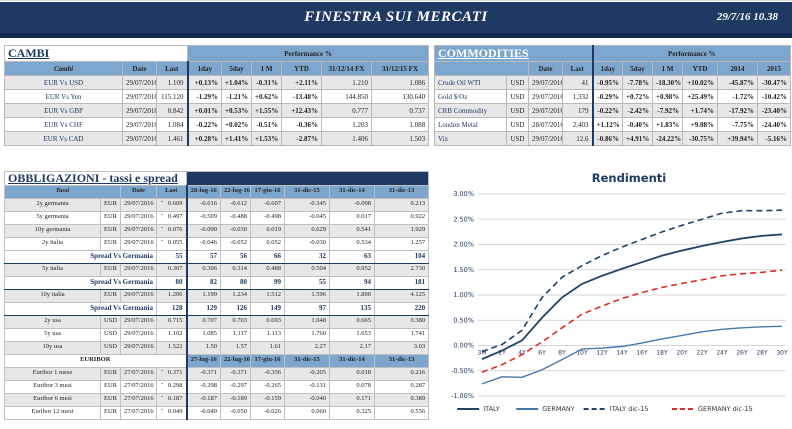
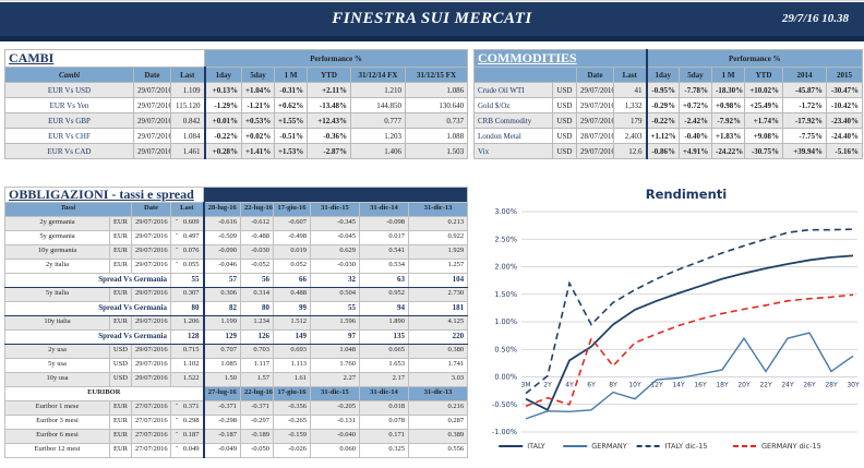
ITALY/3M: -0.3% -> -0.4%
ITALY dic-15/3M: -0.1% -> -0.3%
ITALY/2Y: -0.1% -> -0.6%
ITALY/4Y: 0.1% -> 0.3%
ITALY dic-15/4Y: 0.3% -> 1.7%
GERMANY dic-15/4Y: -0.2% -> -0.5%
GERMANY/6Y: -0.5% -> -0.6%
GERMANY dic-15/6Y: 0.1% -> 0.7%
GERMANY dic-15/8Y: 0.3% -> 0.2%
GERMANY/10Y: -0.1% -> -0.4%
GERMANY/20Y: 0.2% -> 0.7%
GERMANY/22Y: 0.3% -> 0.1%
GERMANY/24Y: 0.3% -> 0.7%
GERMANY/26Y: 0.3% -> 0.8%
GERMANY/28Y: 0.4% -> 0.1%
